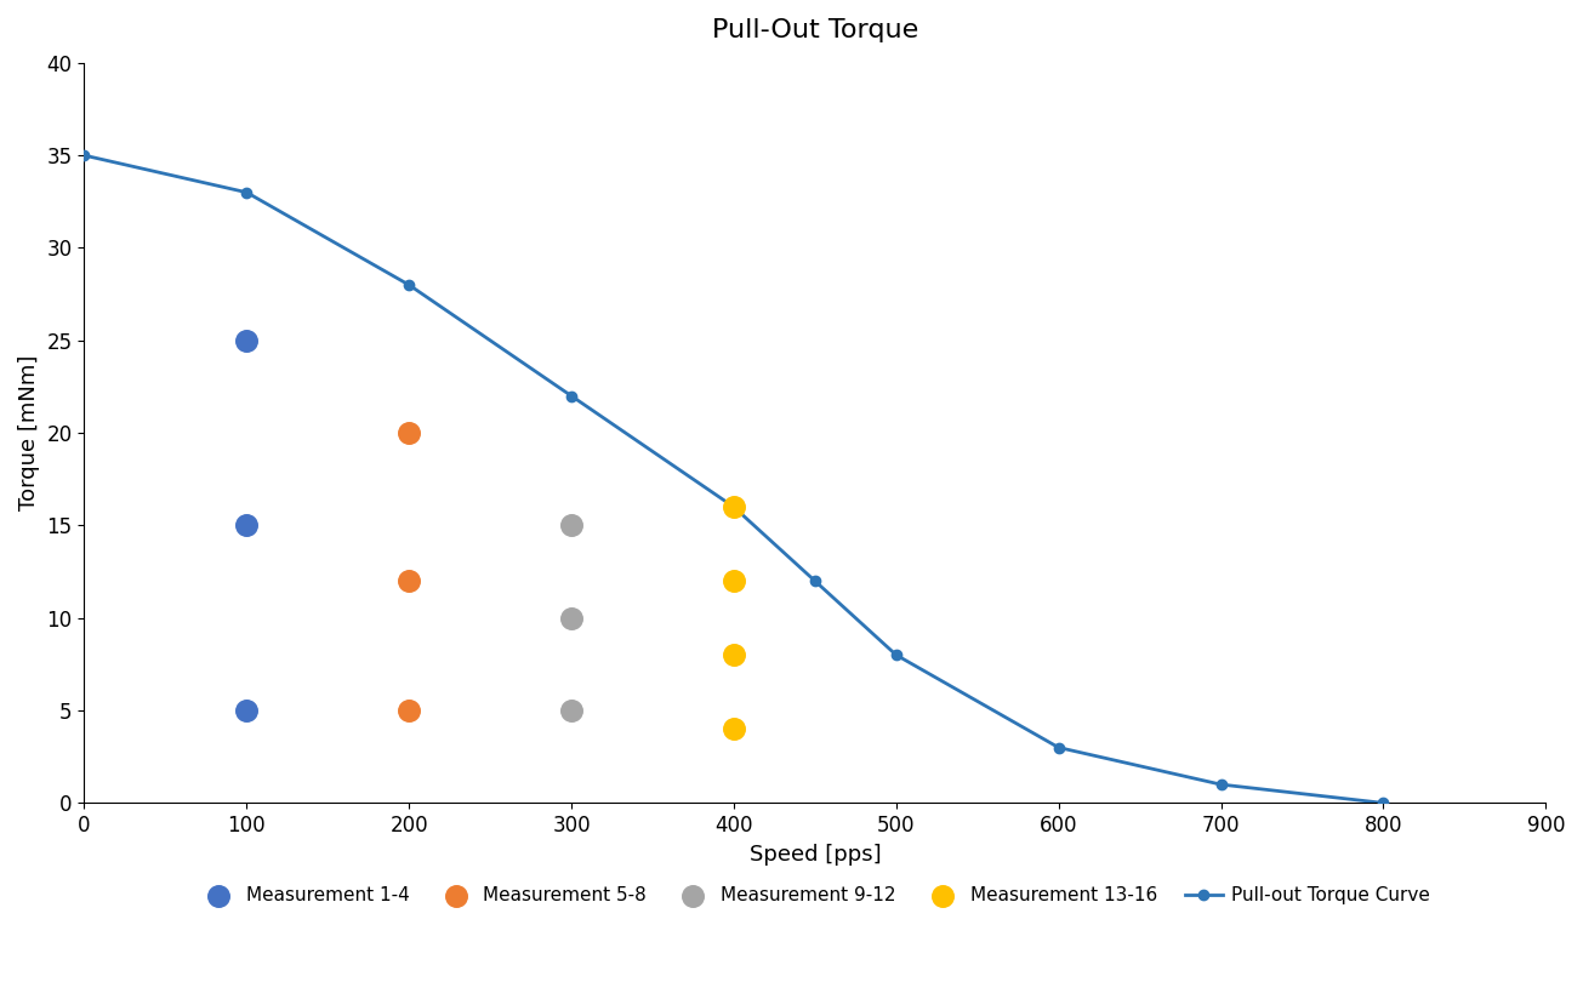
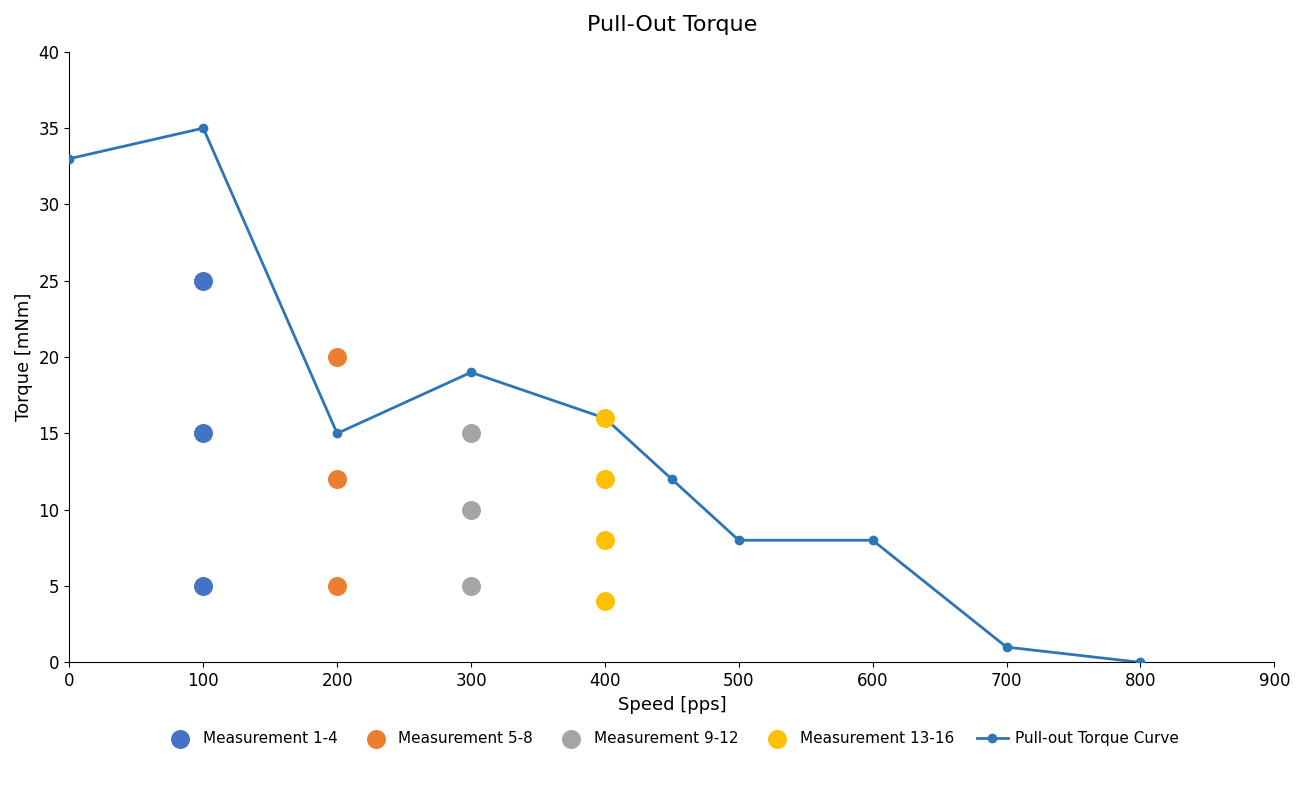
Pull-out Torque Curve/0: 35 -> 33
Pull-out Torque Curve/100: 33 -> 35
Pull-out Torque Curve/200: 28 -> 15
Pull-out Torque Curve/300: 22 -> 19
Pull-out Torque Curve/600: 3 -> 8
